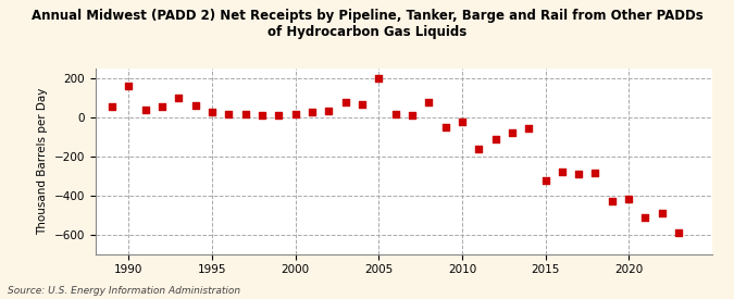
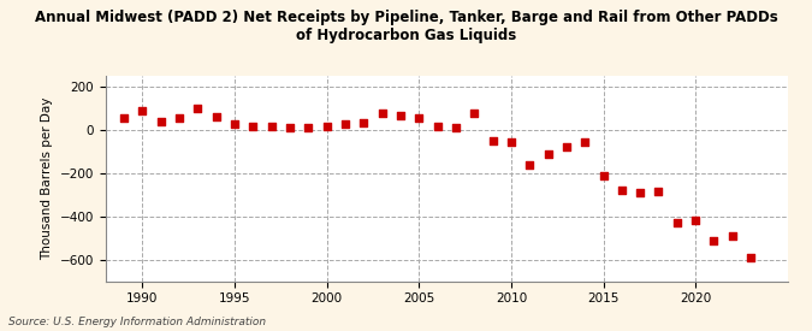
1990: 160 -> 90
2005: 200 -> 60
2010: -20 -> -60
2015: -320 -> -210
